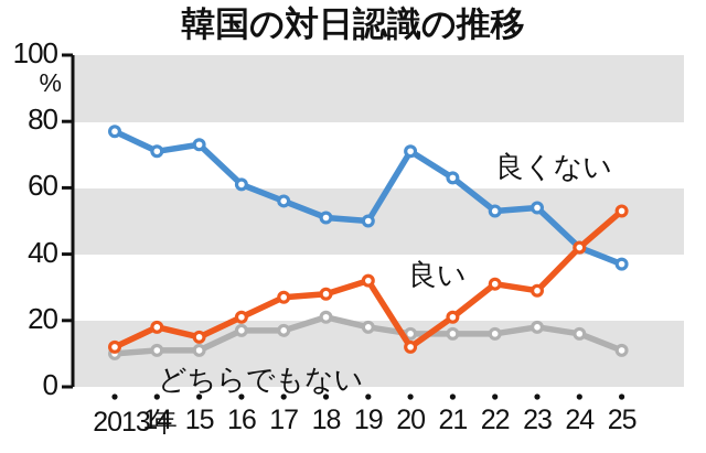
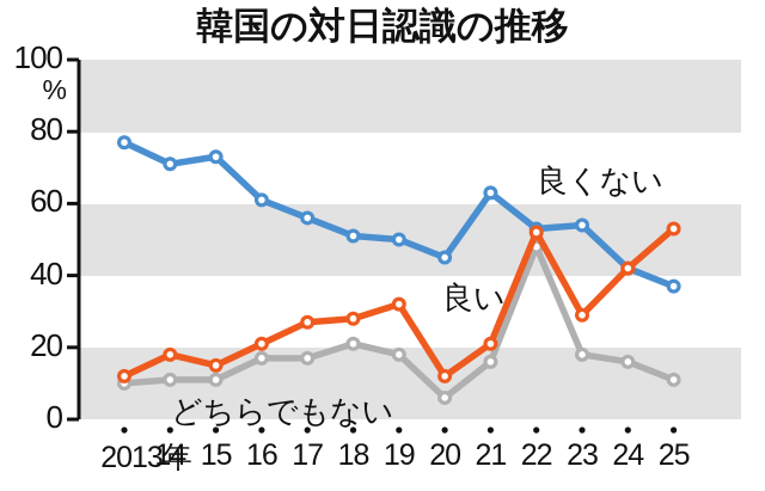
良くない/20: 71 -> 45
どちらでもない/20: 16 -> 6
良い/22: 31 -> 52
どちらでもない/22: 16 -> 48
